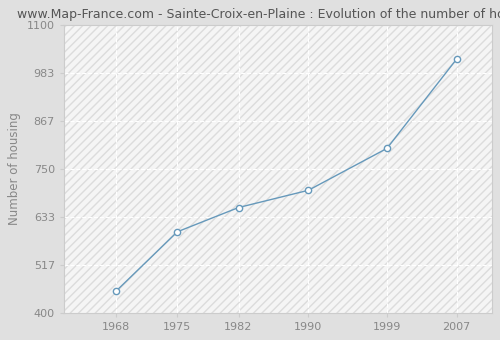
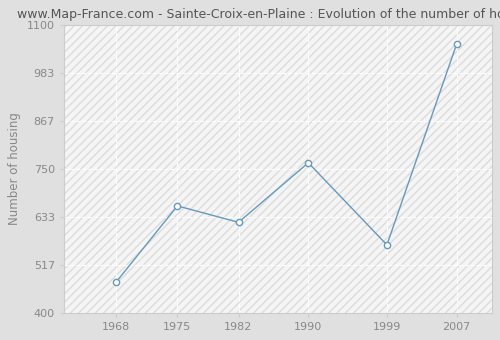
1968: 453 -> 475
1975: 597 -> 660
1982: 656 -> 620
1990: 698 -> 765
1999: 800 -> 565
2007: 1018 -> 1055
